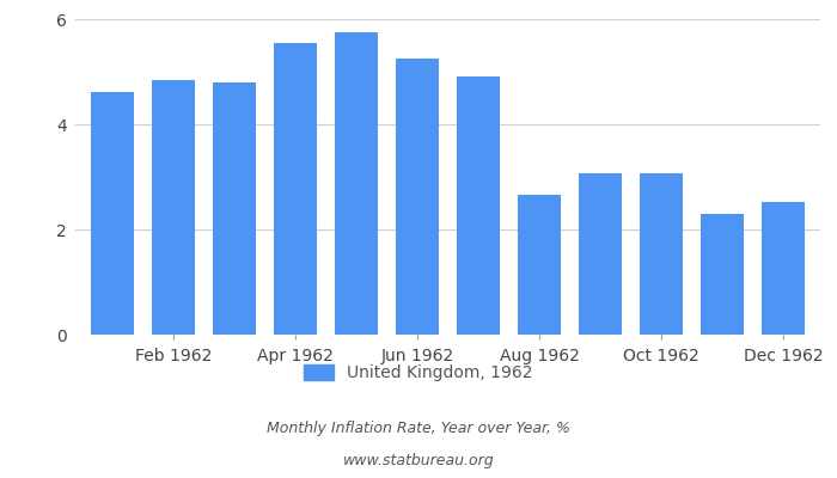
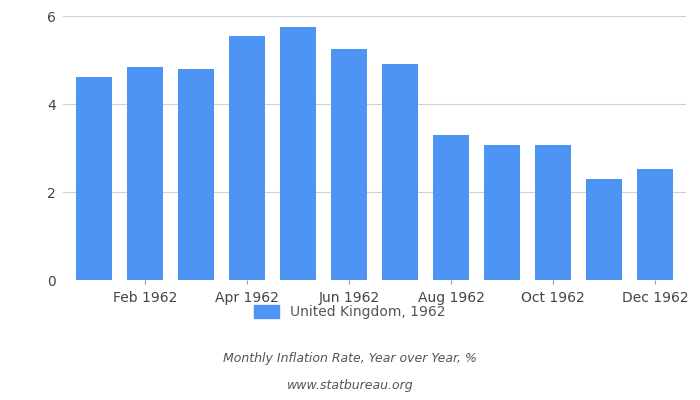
Aug 1962: 2.65 -> 3.30
